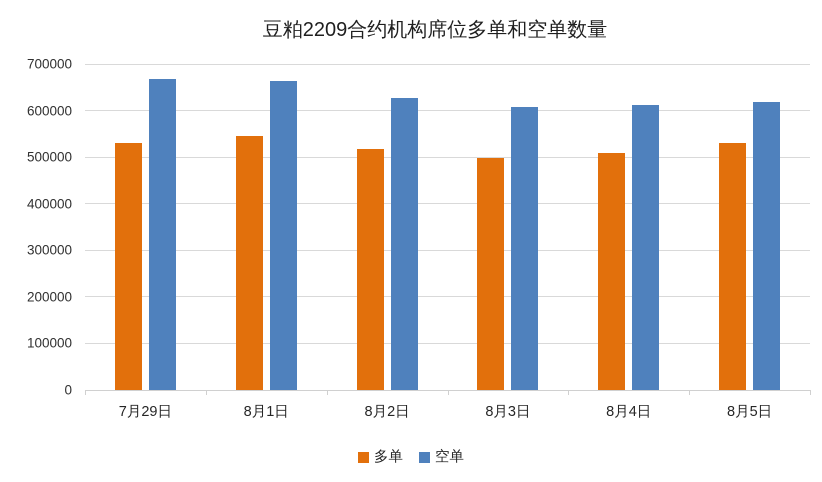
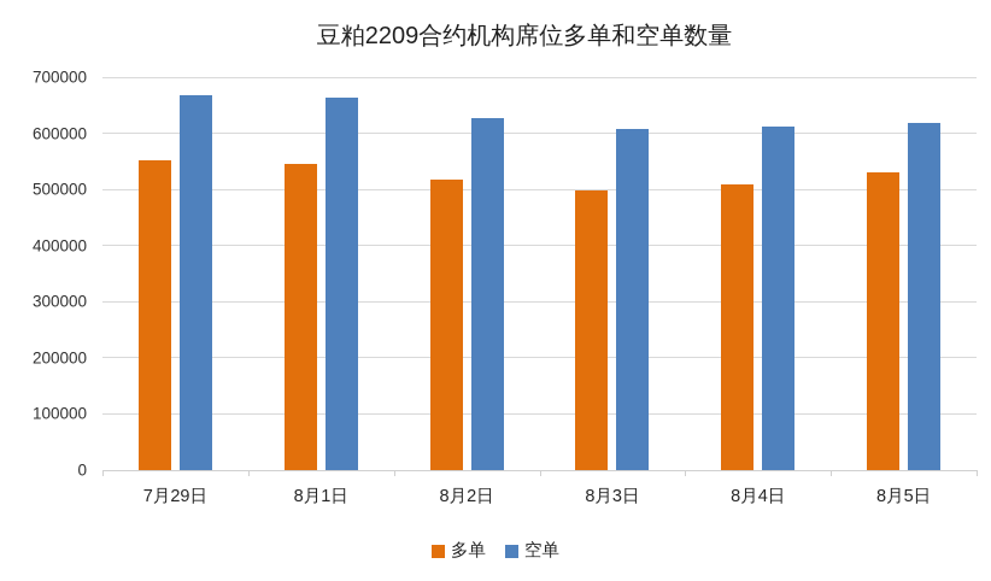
多单/7月29日: 530000 -> 550000
